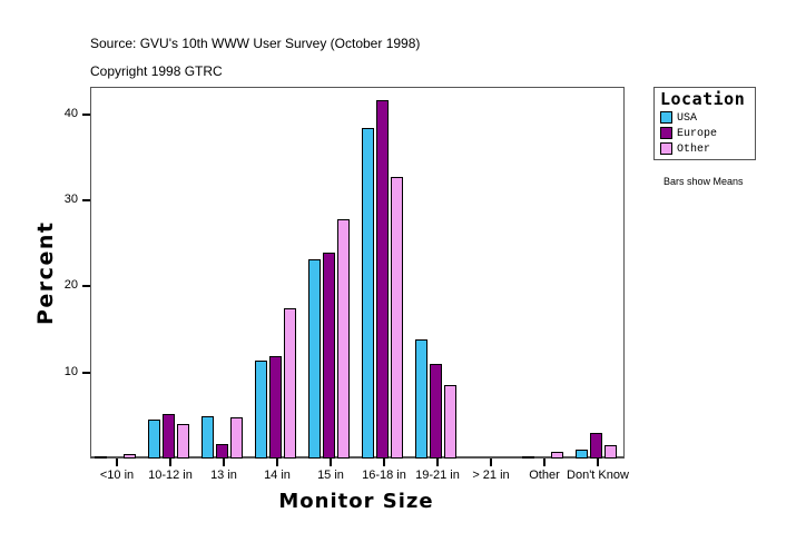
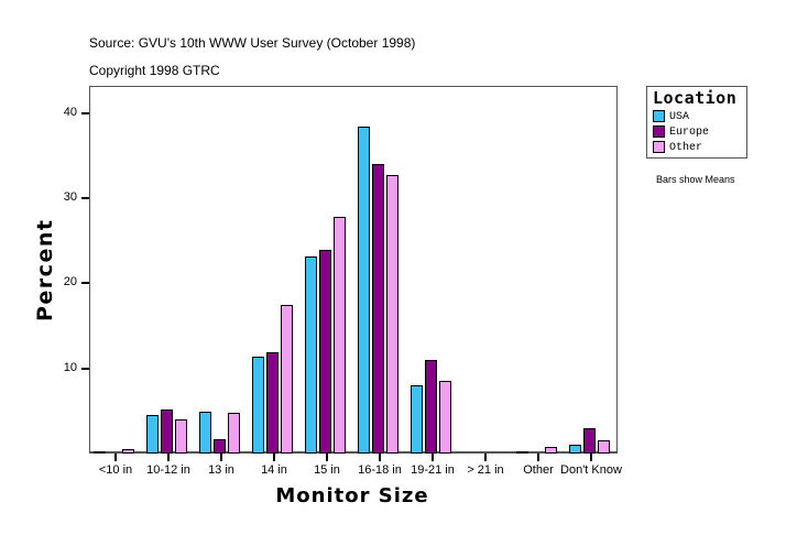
Europe/16-18 in: 42 -> 34
USA/19-21 in: 14 -> 8
